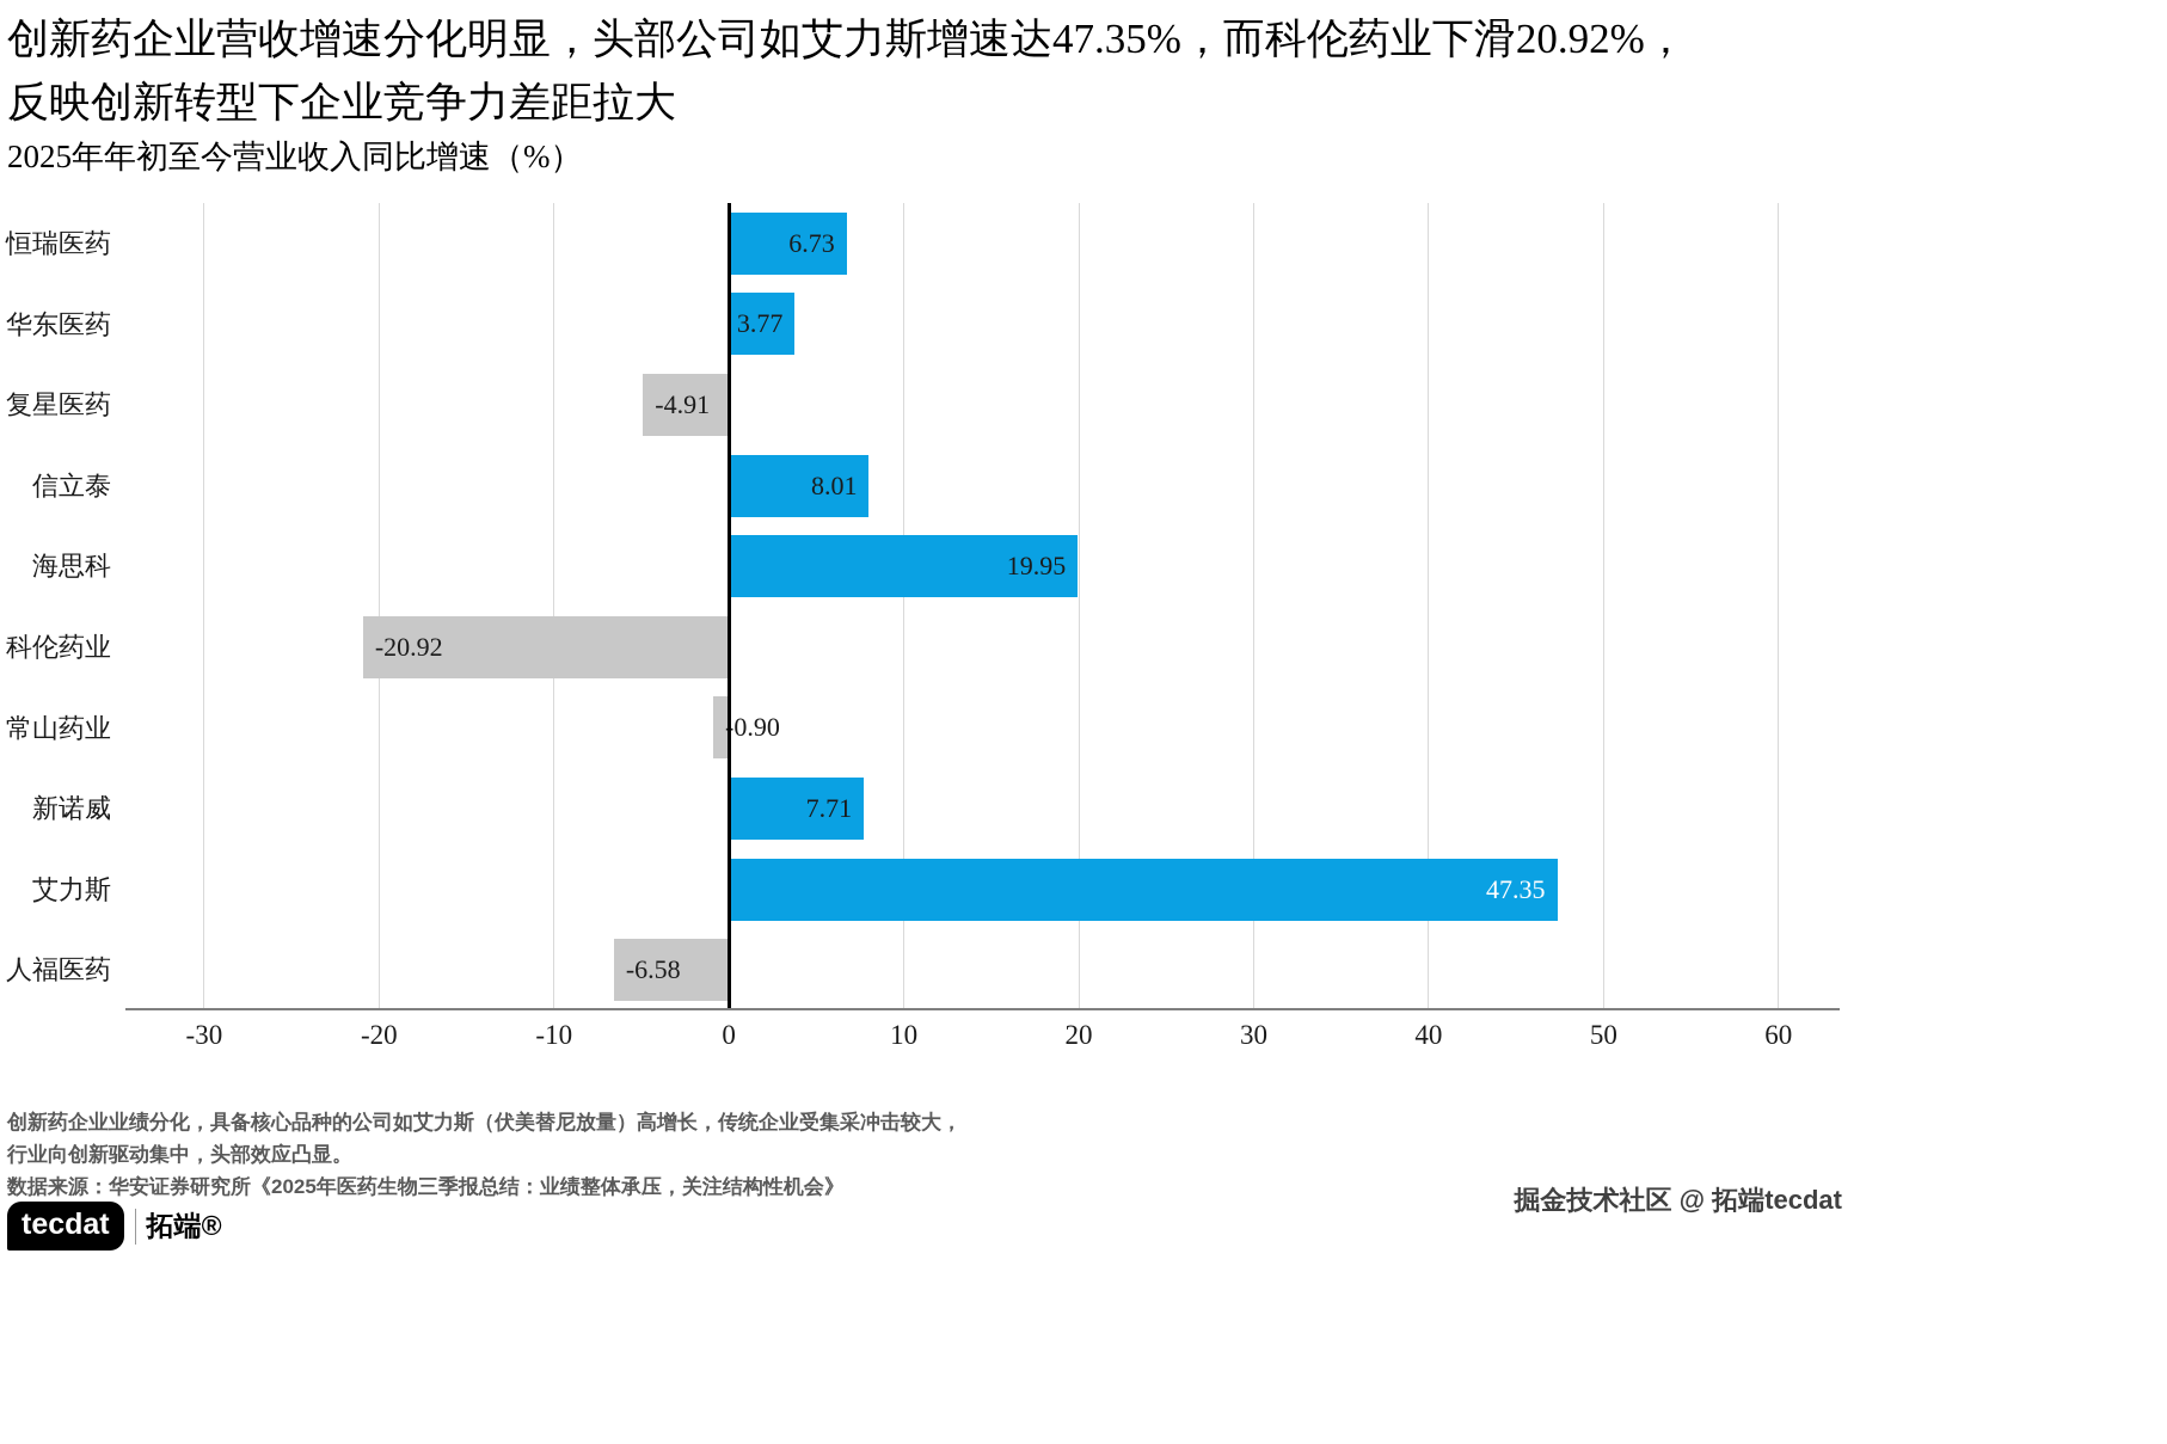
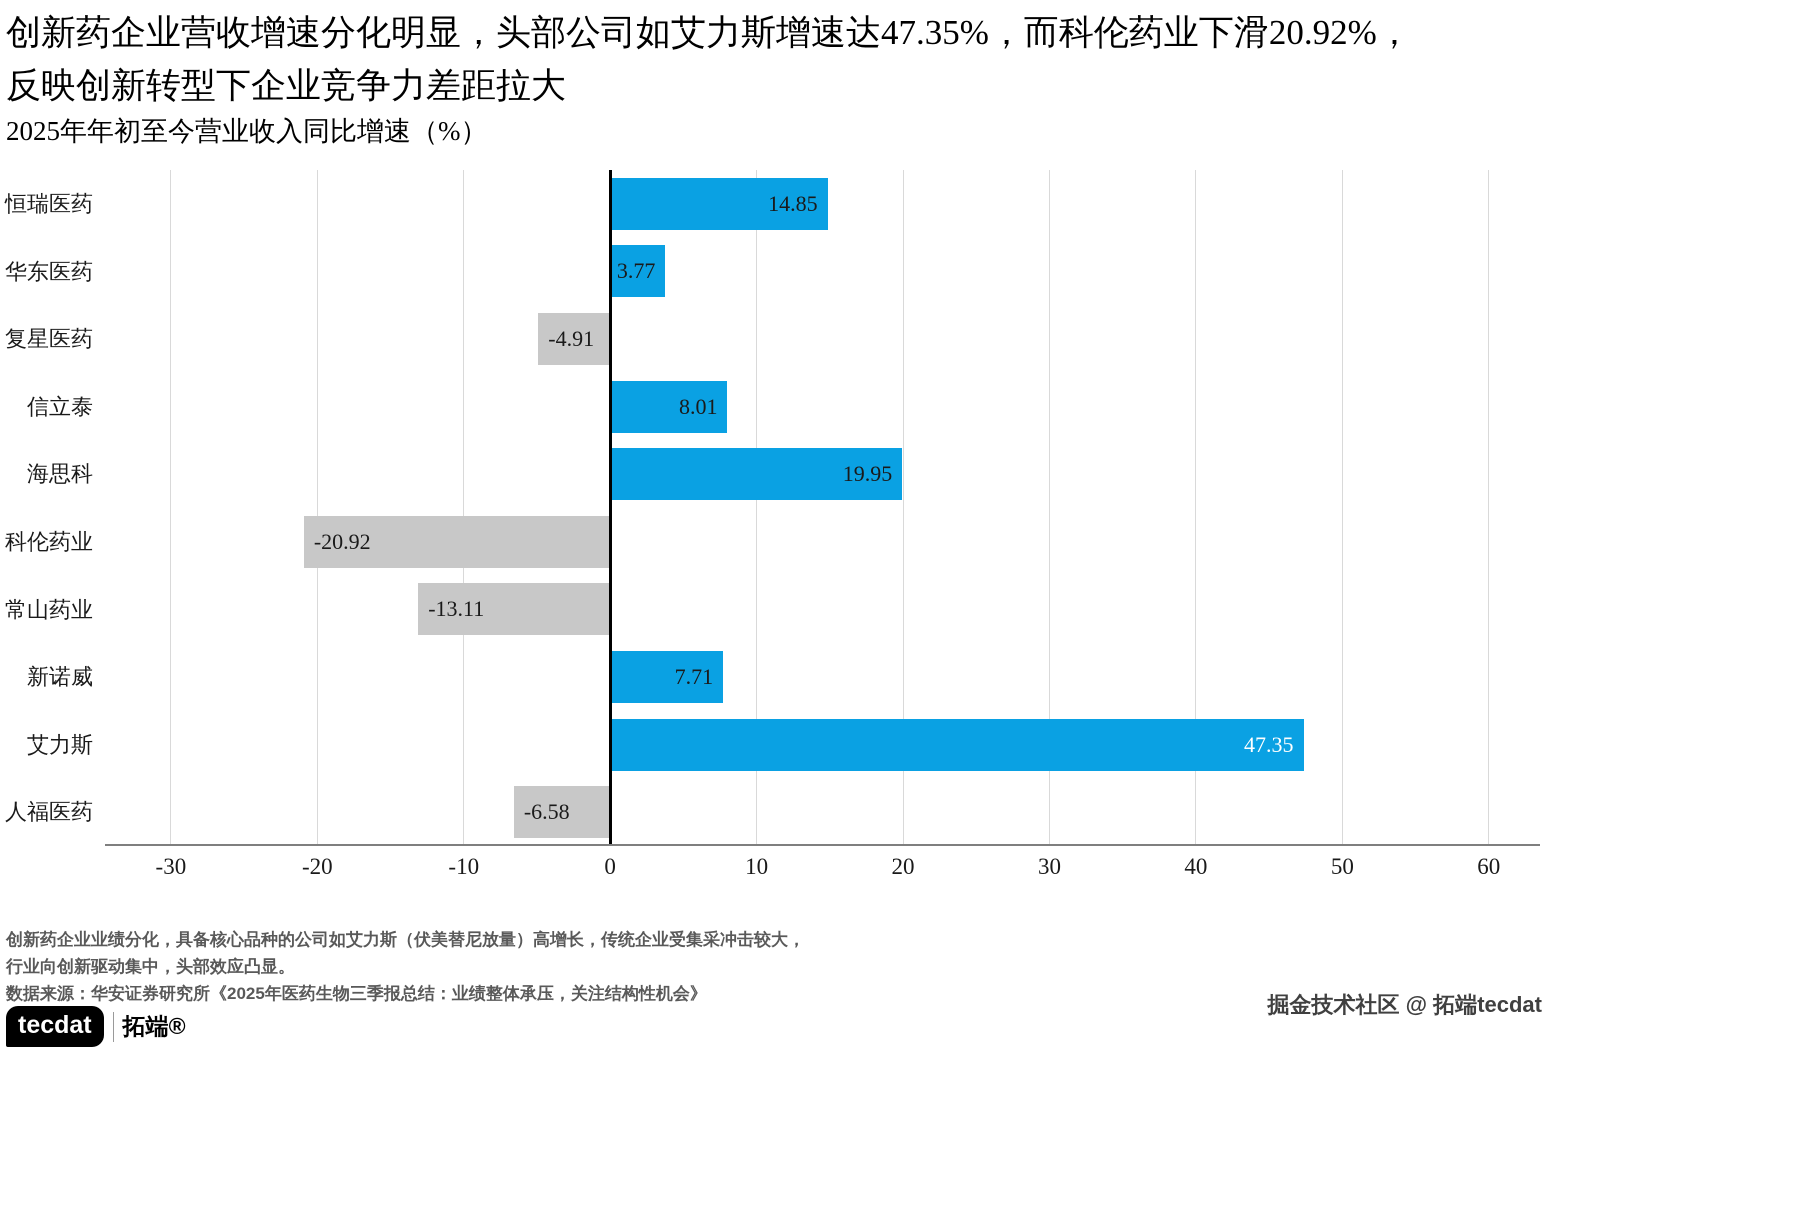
恒瑞医药: 6.73 -> 14.85
常山药业: -0.90 -> -13.11
